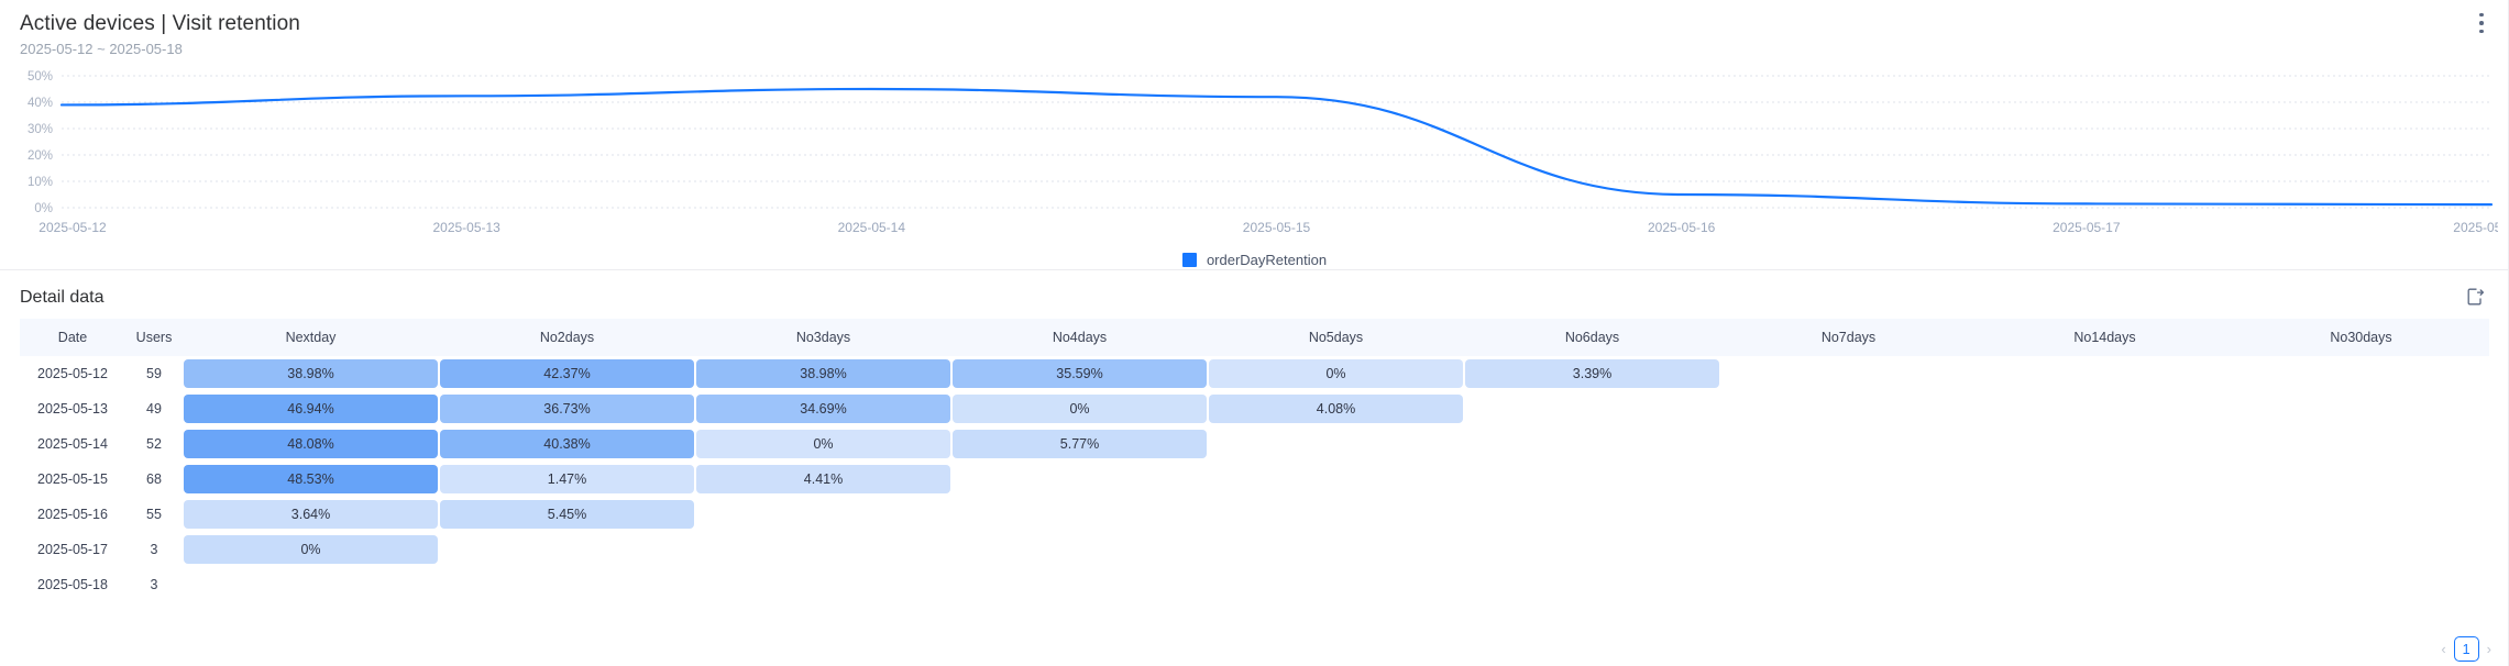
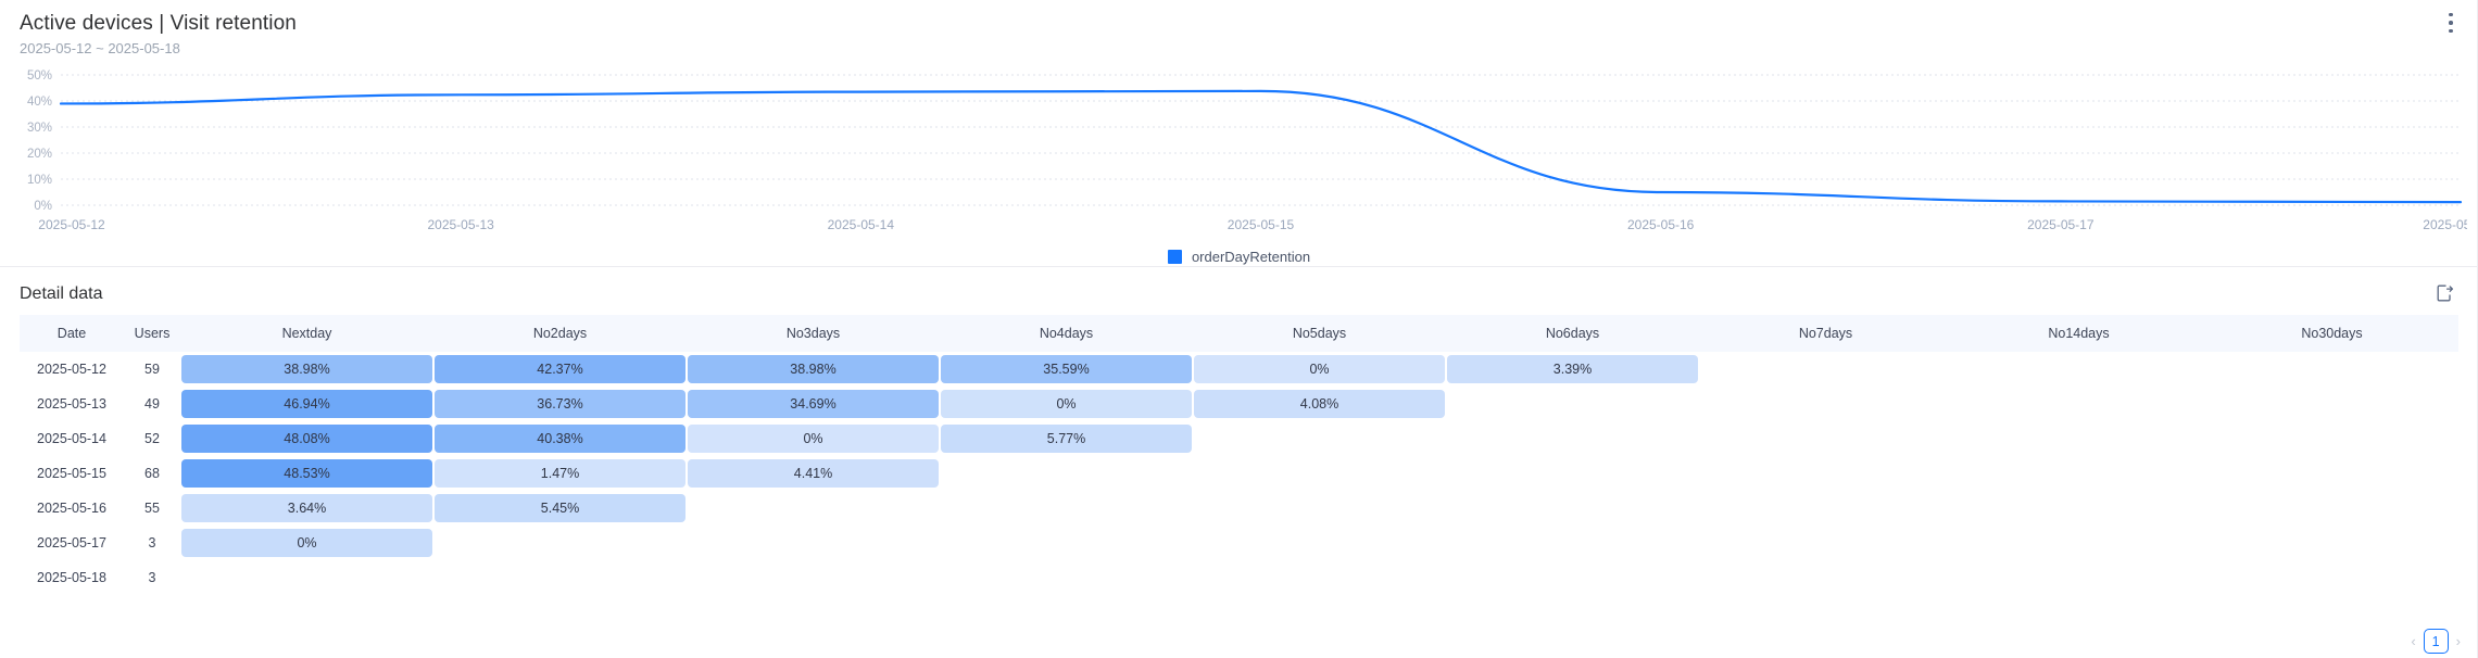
2025-05-14: 45% -> 44%
2025-05-15: 42% -> 44%
